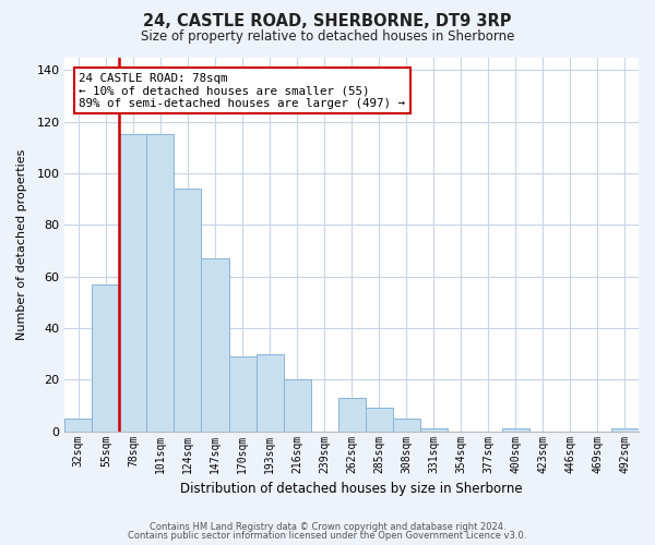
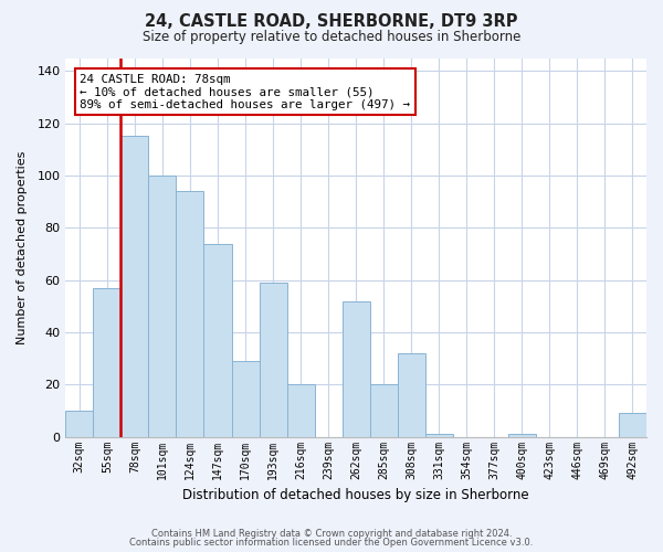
32sqm: 5 -> 10
101sqm: 115 -> 100
147sqm: 67 -> 74
193sqm: 30 -> 59
262sqm: 13 -> 52
285sqm: 9 -> 20
308sqm: 5 -> 32
492sqm: 1 -> 9
